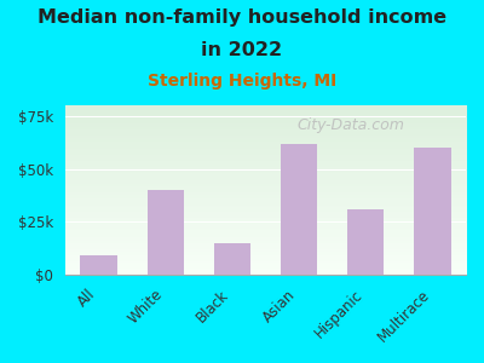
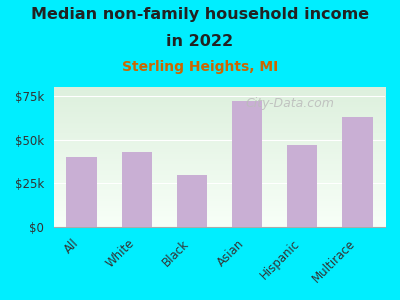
All: $9k -> $40k
White: $40k -> $43k
Black: $15k -> $30k
Asian: $62k -> $72k
Hispanic: $31k -> $47k
Multirace: $60k -> $63k
